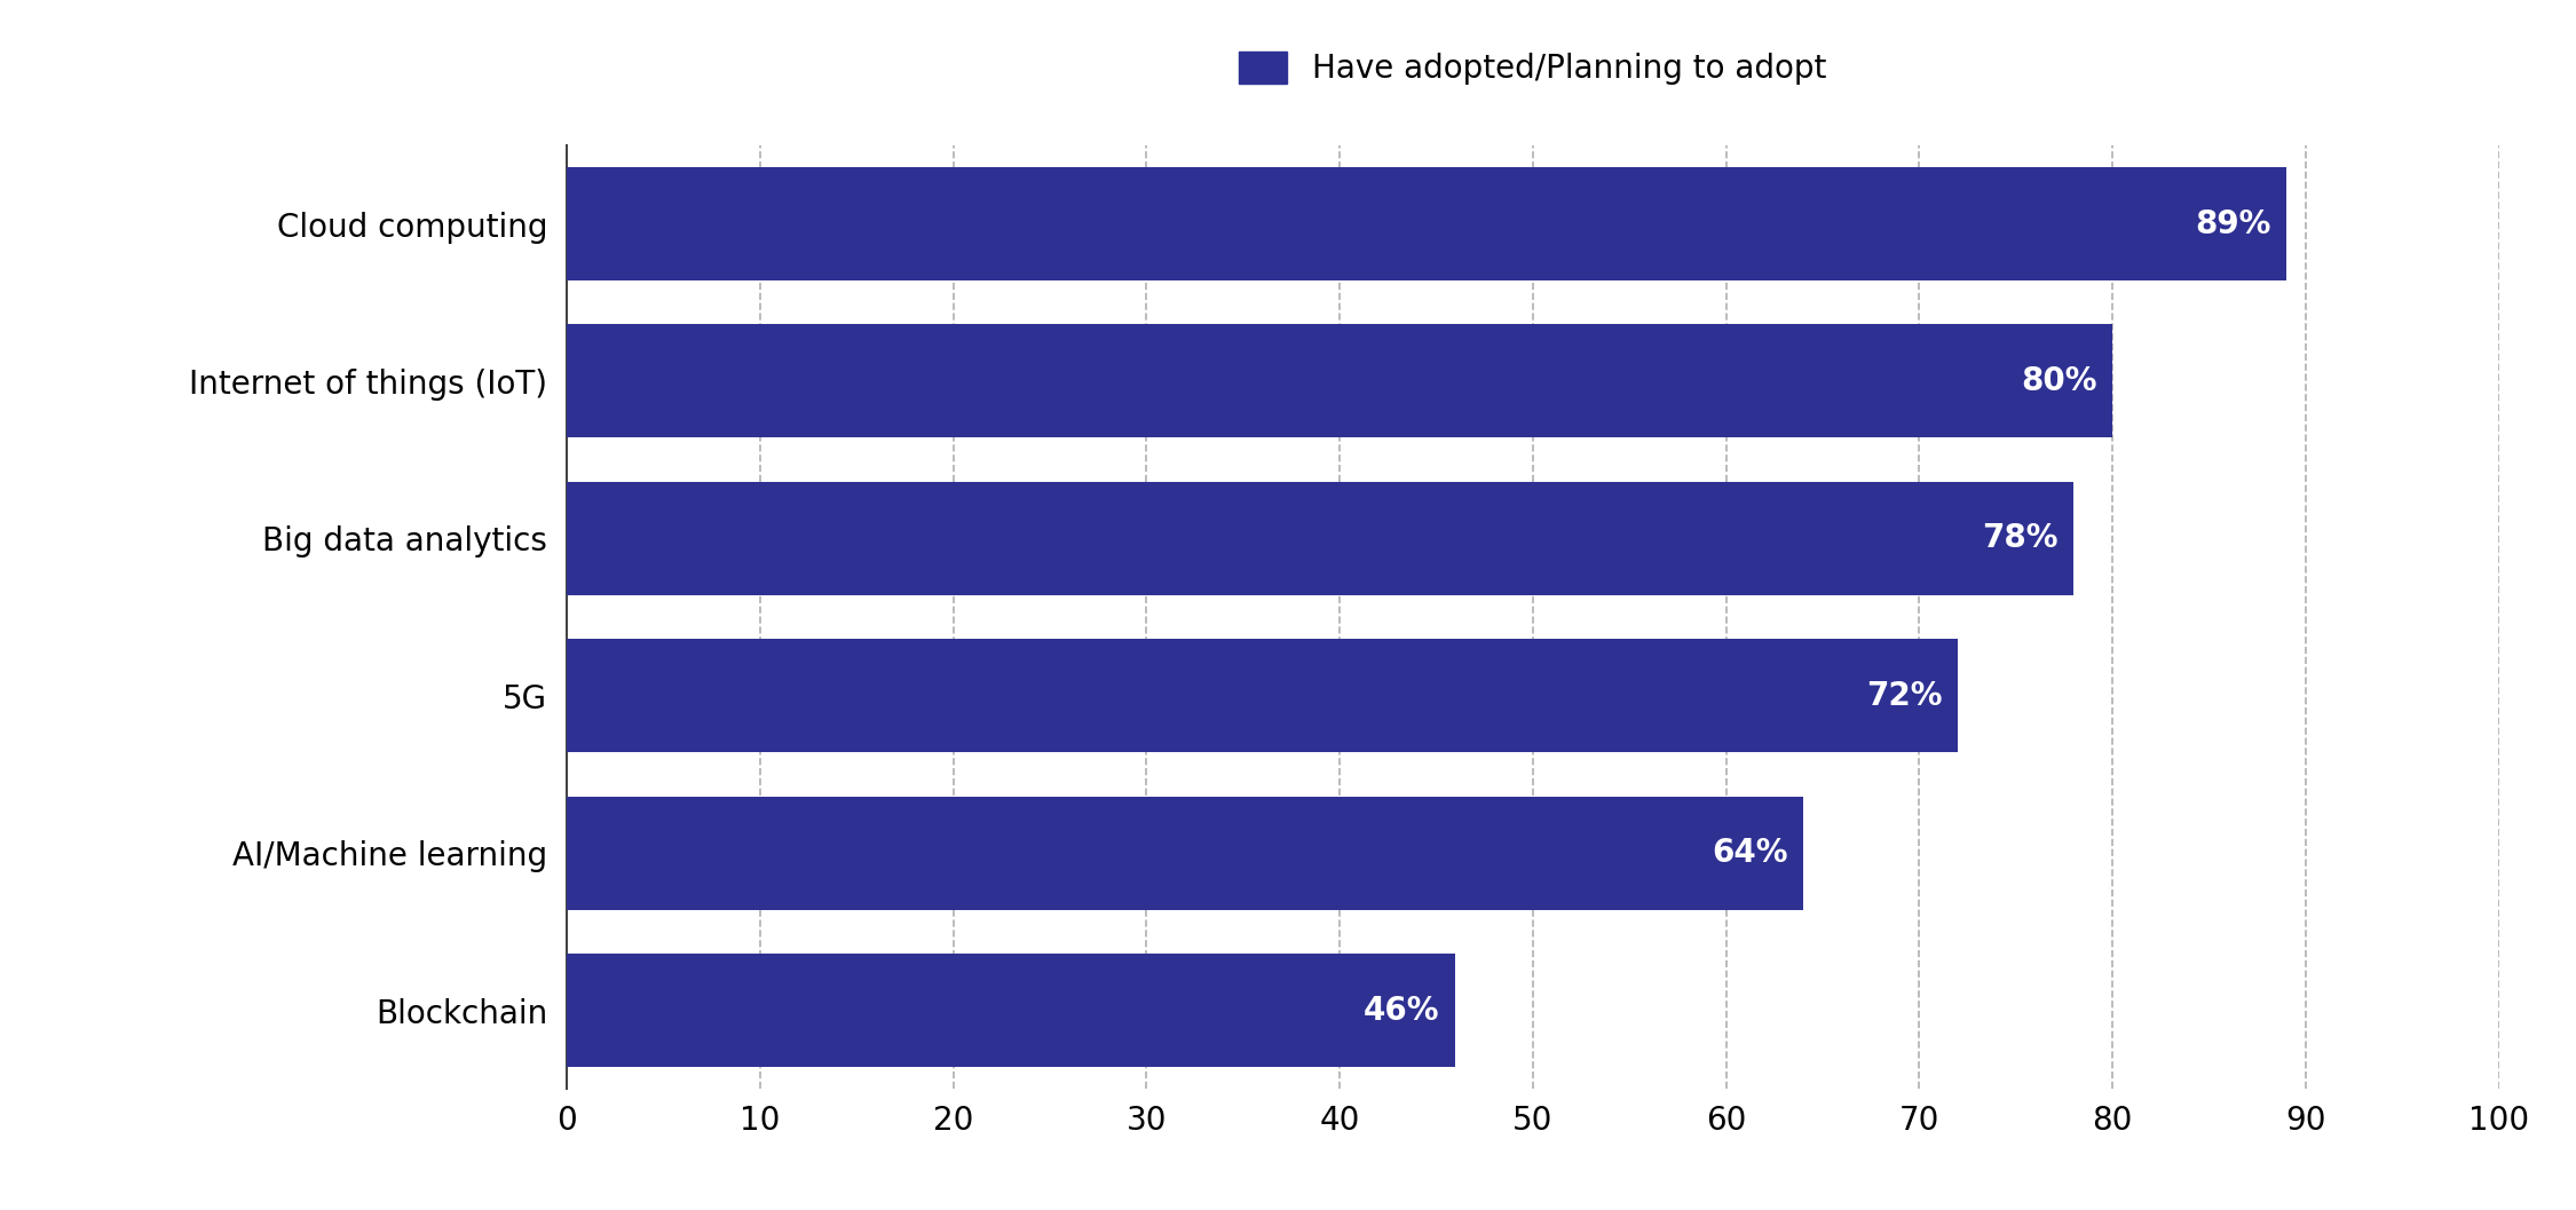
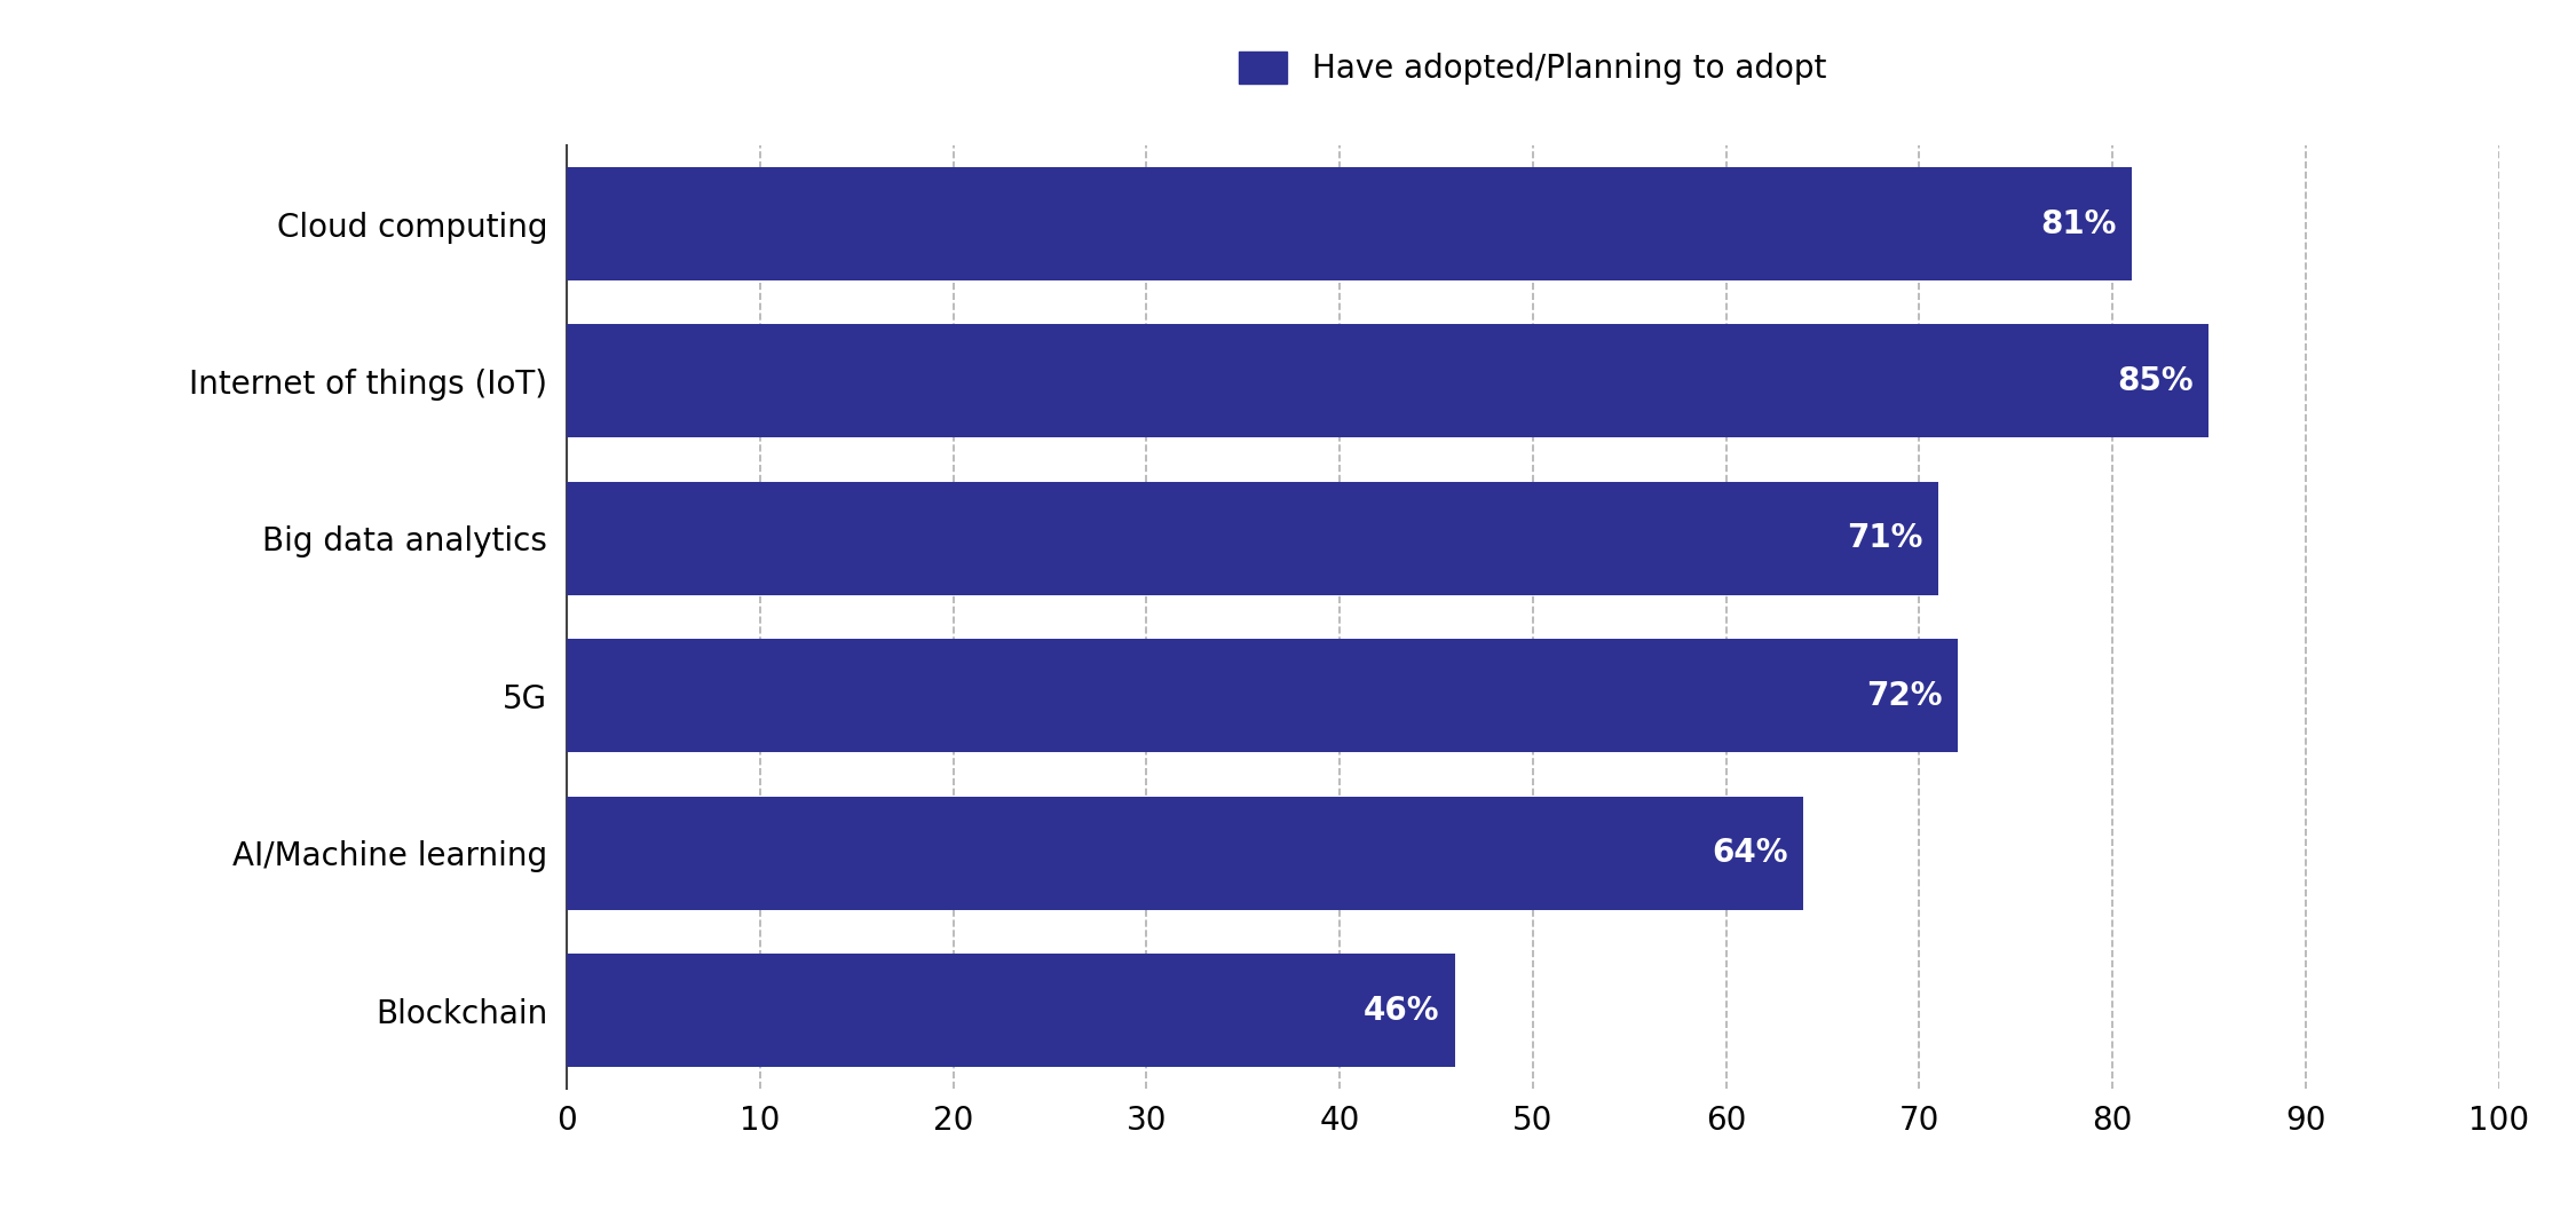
Cloud computing: 89% -> 81%
Internet of things (IoT): 80% -> 85%
Big data analytics: 78% -> 71%
